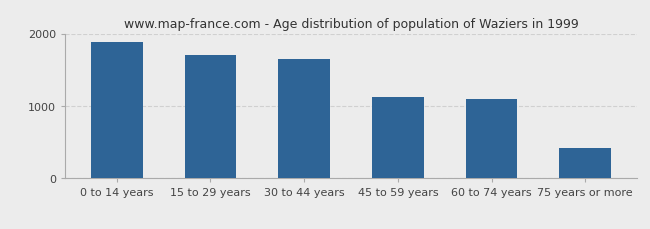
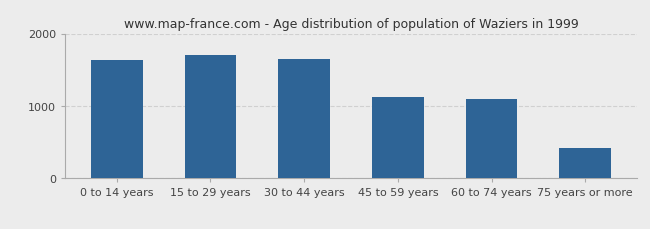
0 to 14 years: 1880 -> 1640
